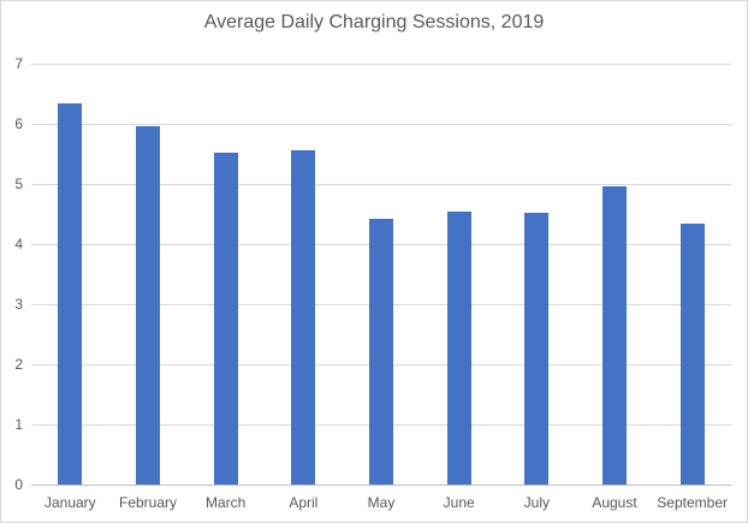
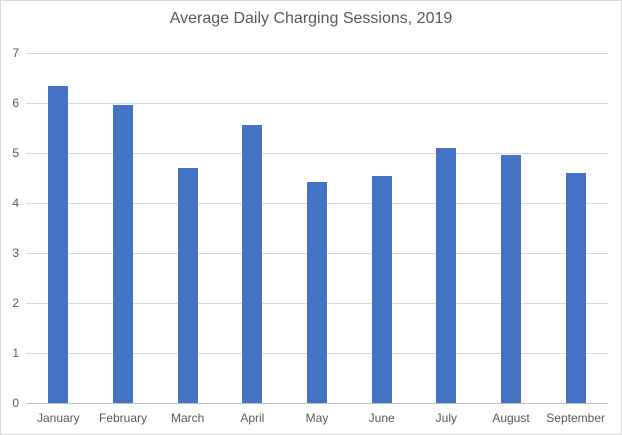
March: 5.5 -> 4.7
July: 4.5 -> 5.1
September: 4.3 -> 4.6
